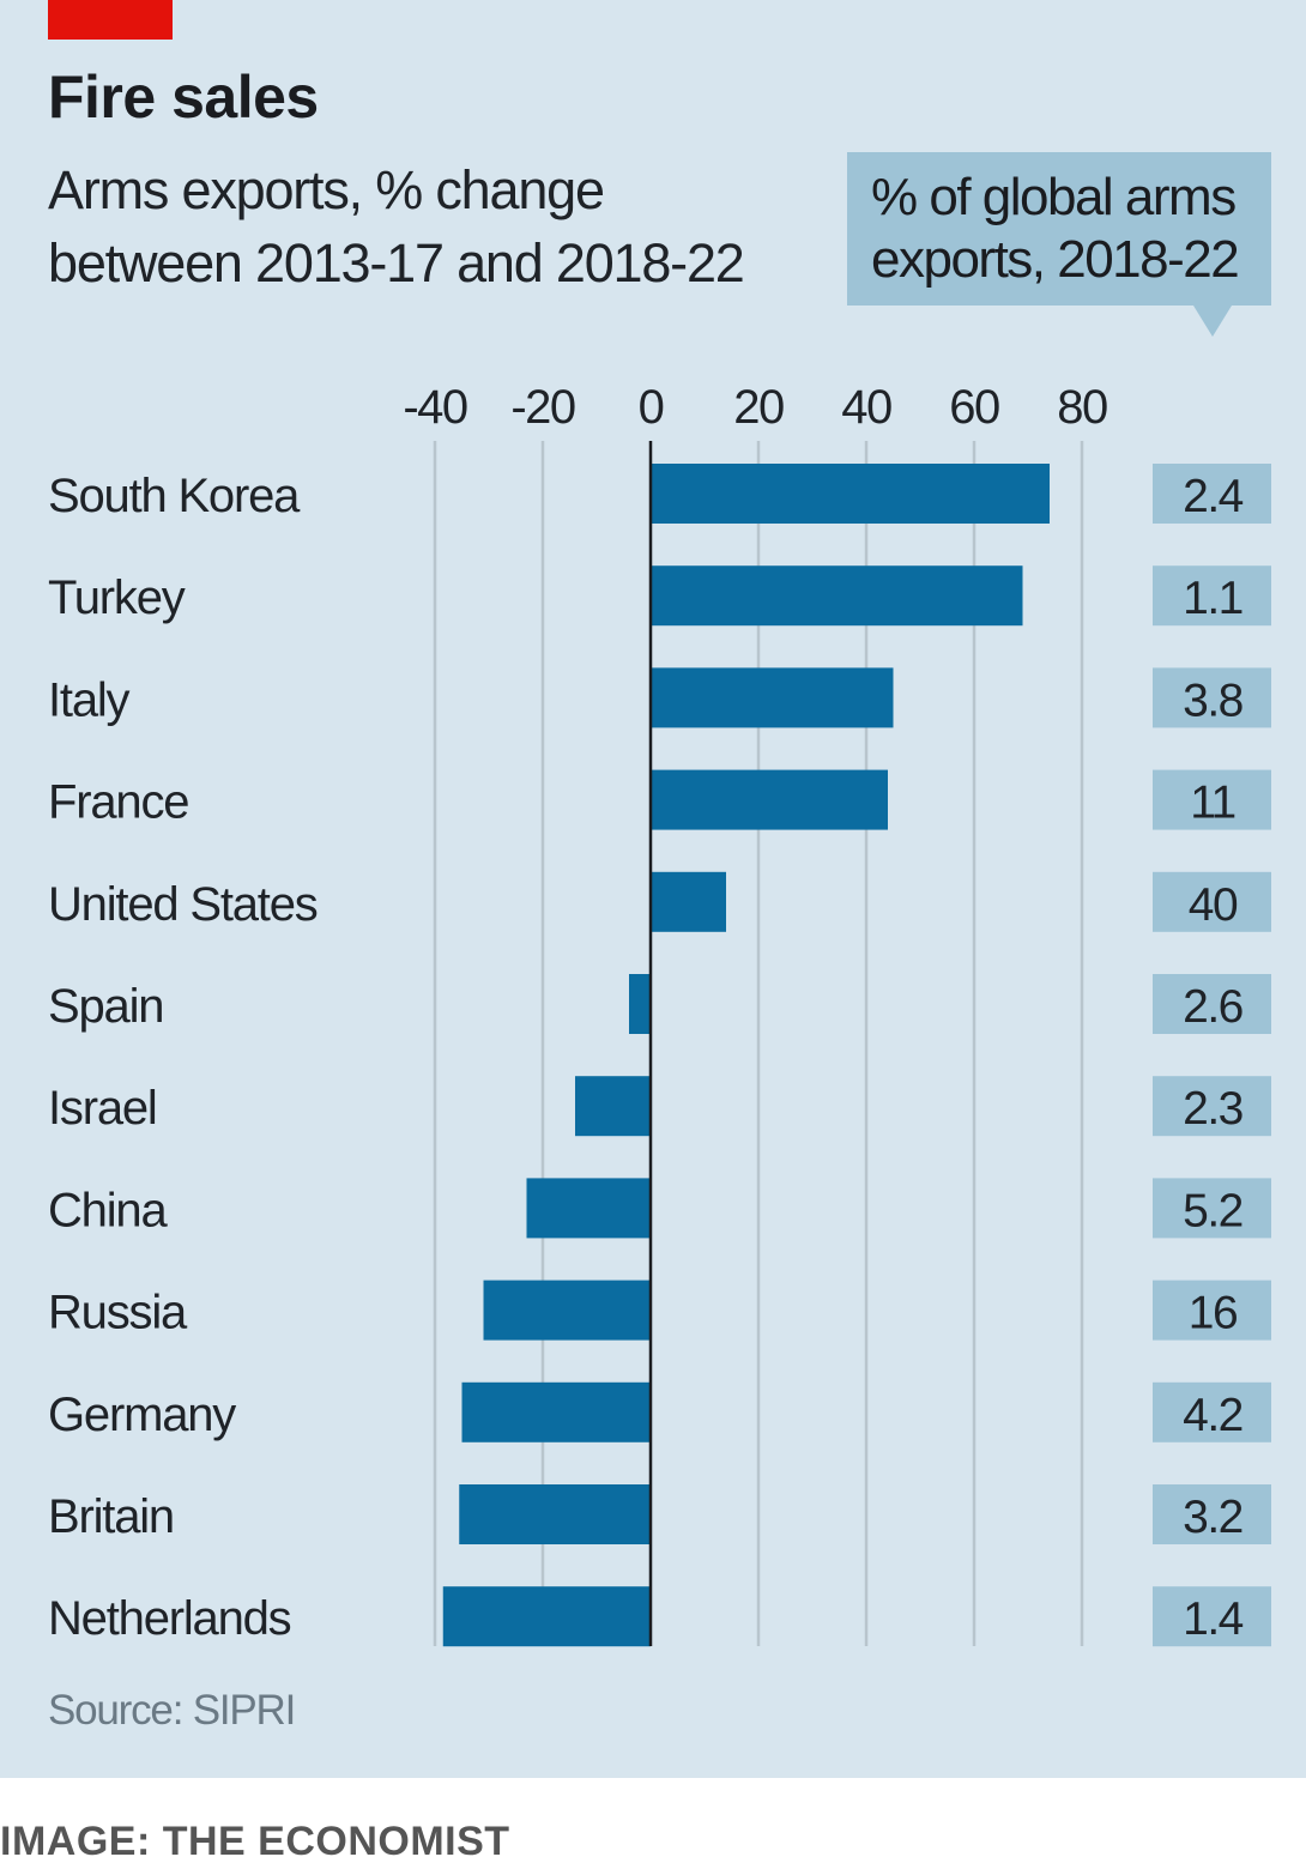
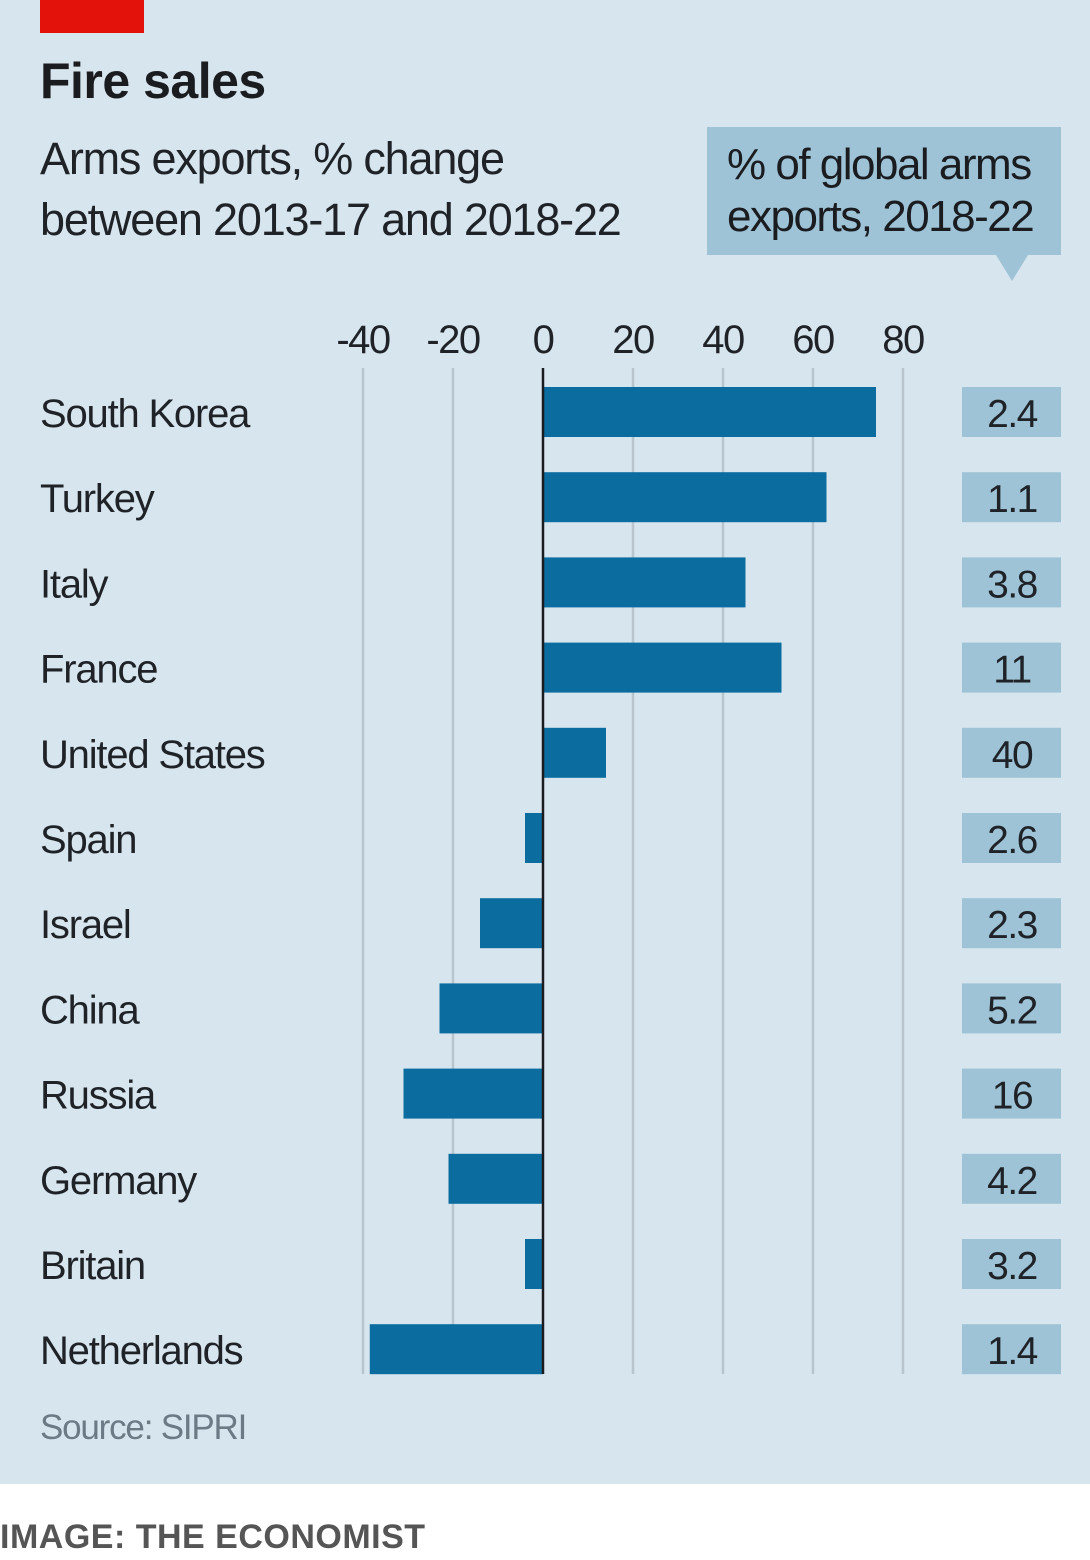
Arms exports, % change between 2013-17 and 2018-22/Turkey: 69 -> 63
Arms exports, % change between 2013-17 and 2018-22/France: 44 -> 53
Arms exports, % change between 2013-17 and 2018-22/Germany: -35 -> -21
Arms exports, % change between 2013-17 and 2018-22/Britain: -36 -> -4
